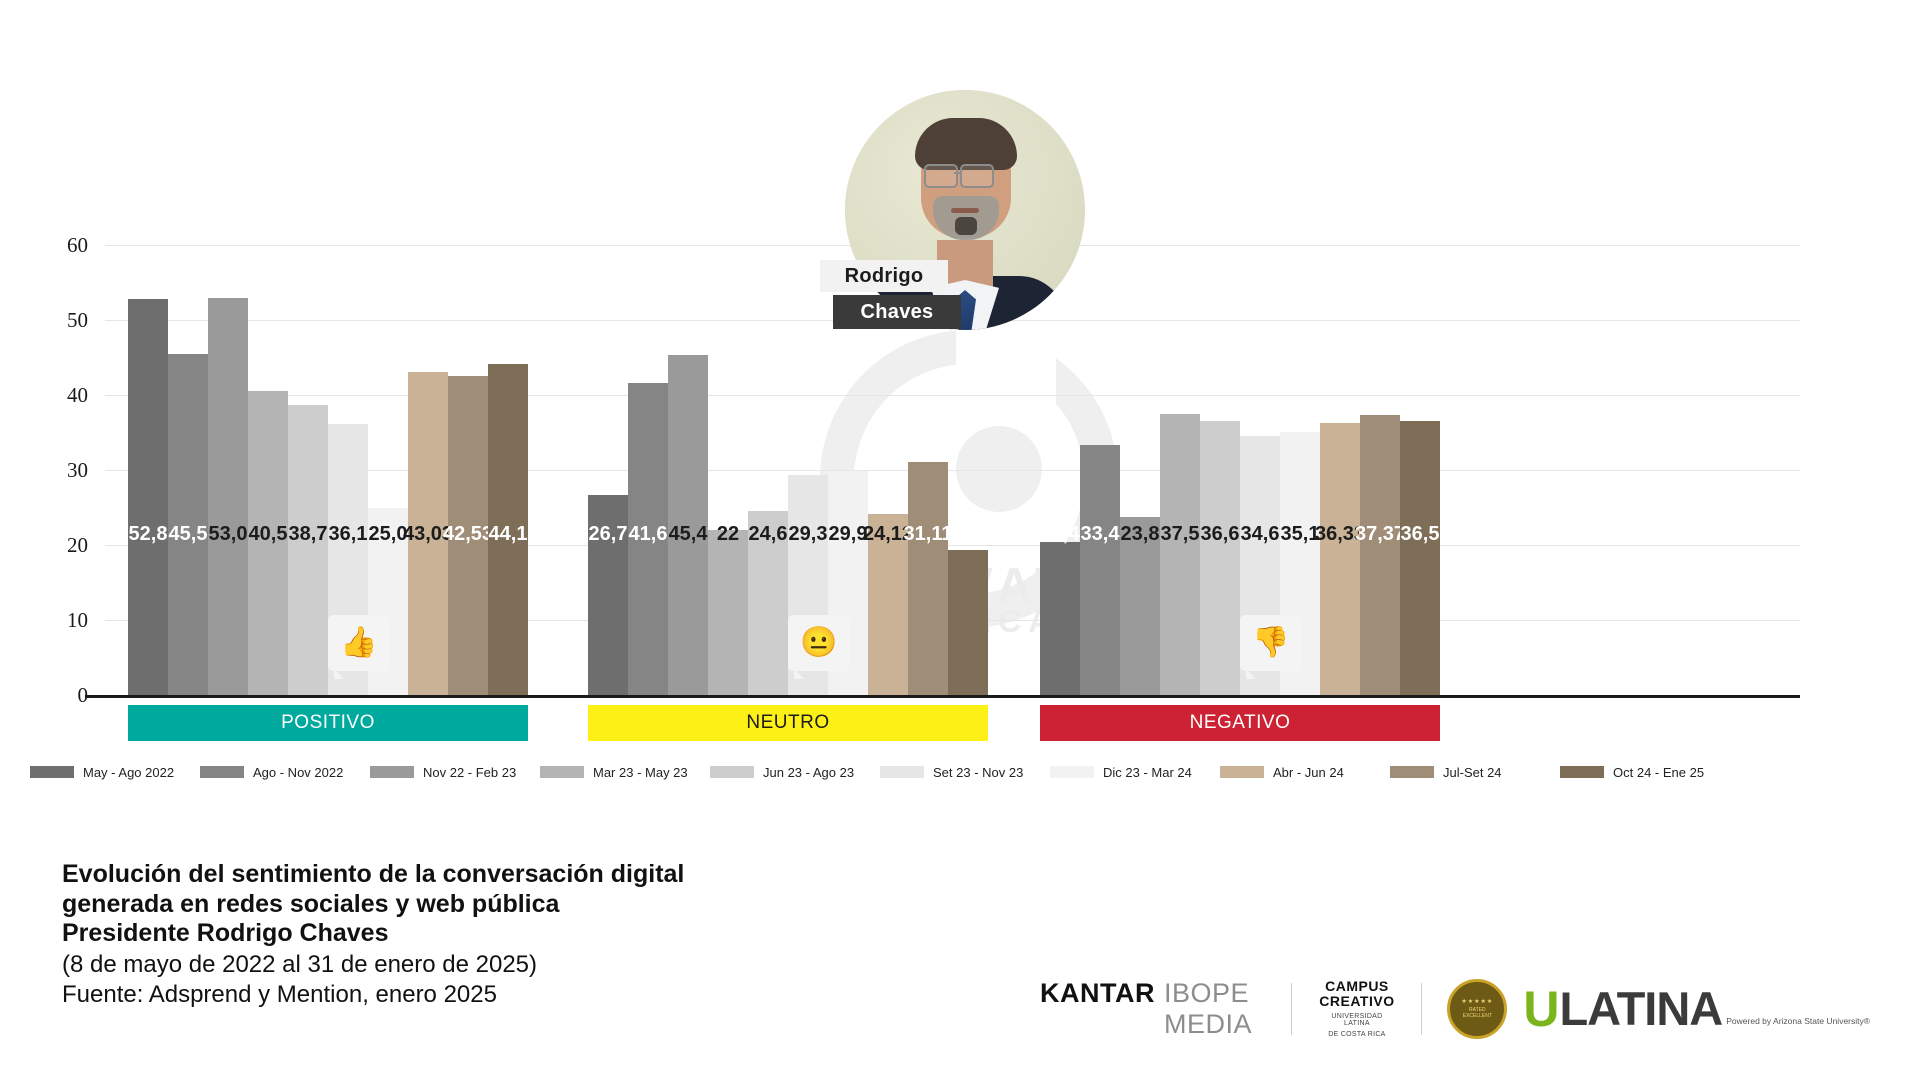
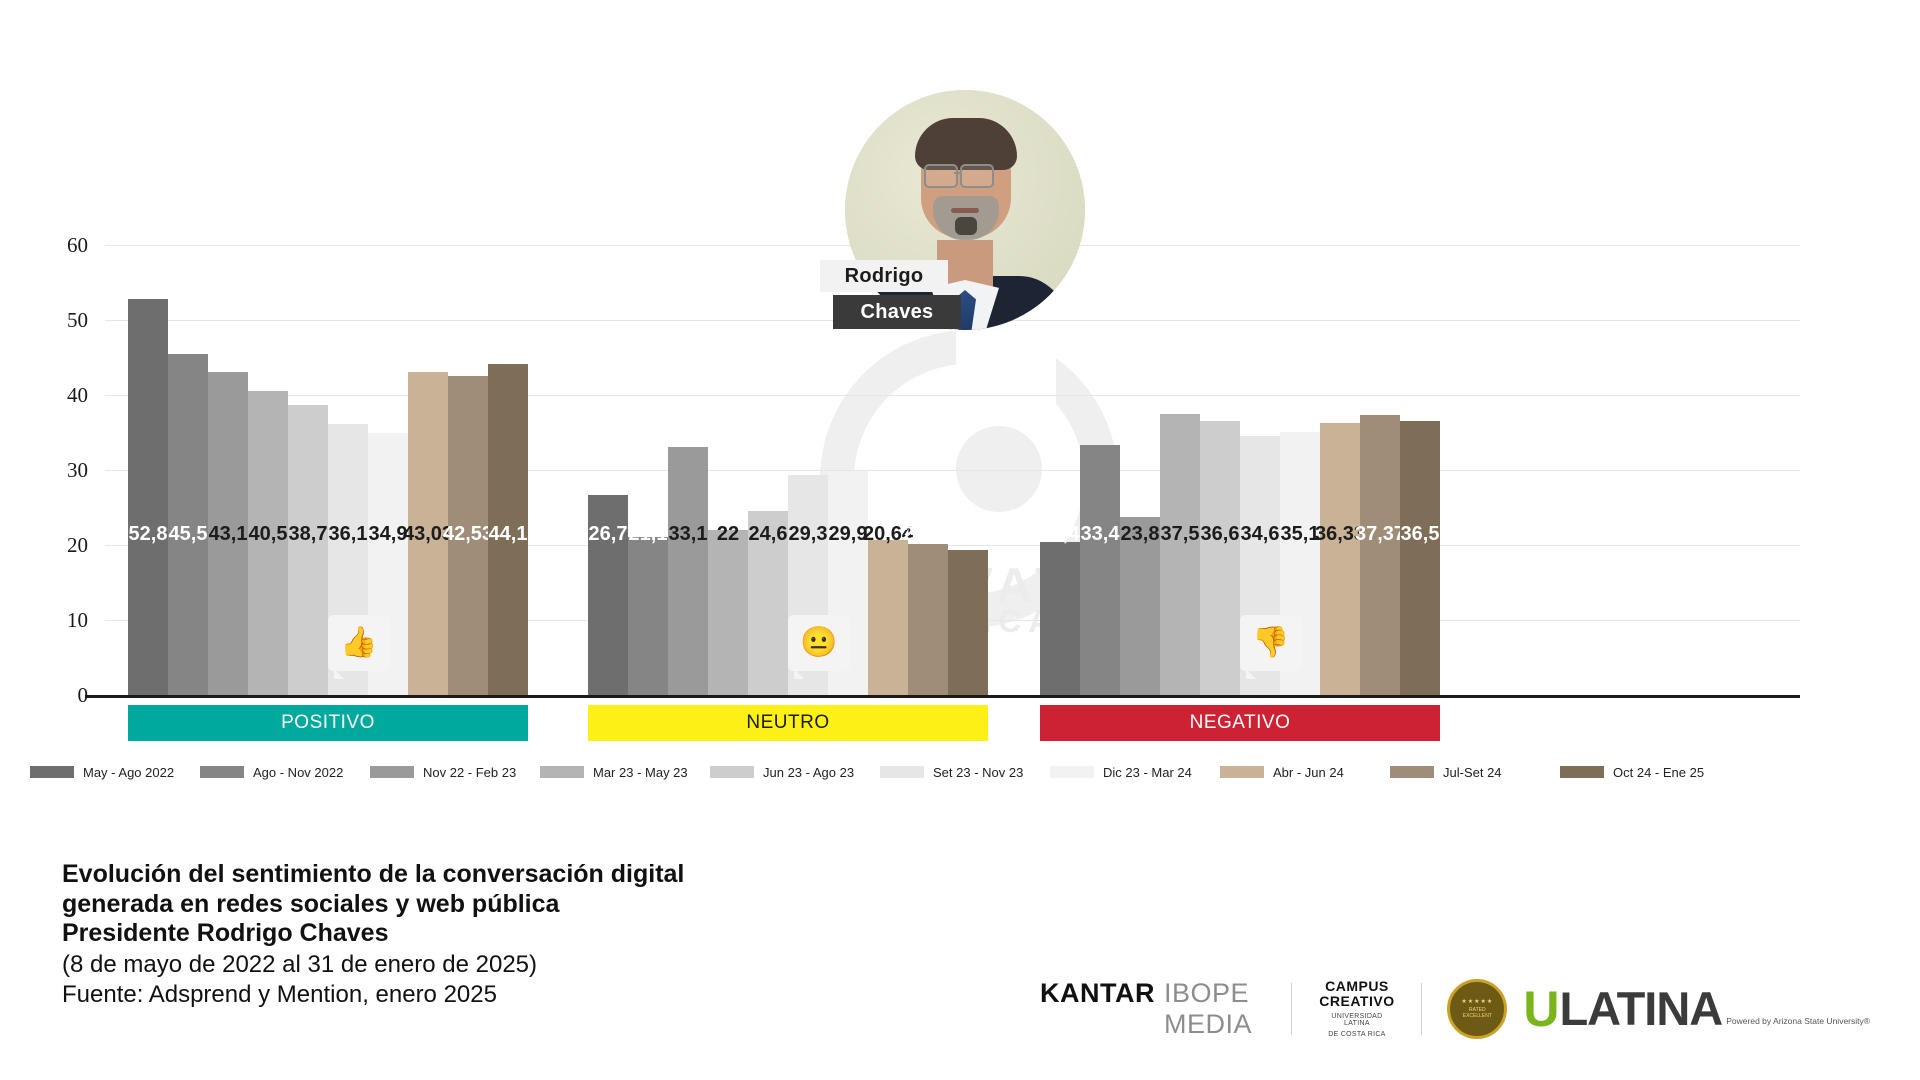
Nov 22 - Feb 23/POSITIVO: 53,0 -> 43,1
Dic 23 - Mar 24/POSITIVO: 25,0 -> 34,9
Ago - Nov 2022/NEUTRO: 41,6 -> 21,1
Nov 22 - Feb 23/NEUTRO: 45,4 -> 33,1
Abr - Jun 24/NEUTRO: 24,12 -> 20,64
Jul-Set 24/NEUTRO: 31,11 -> 20,10
